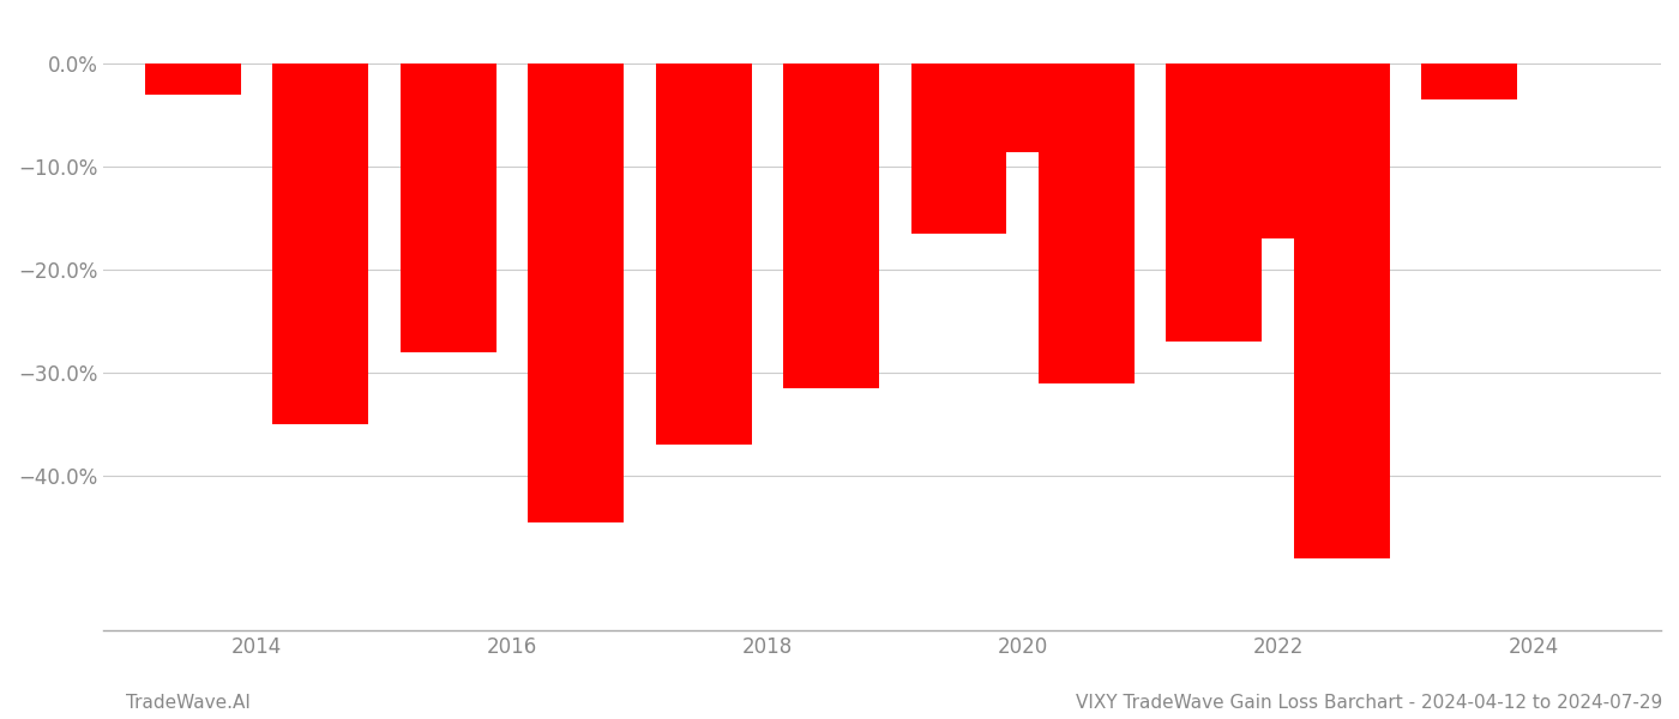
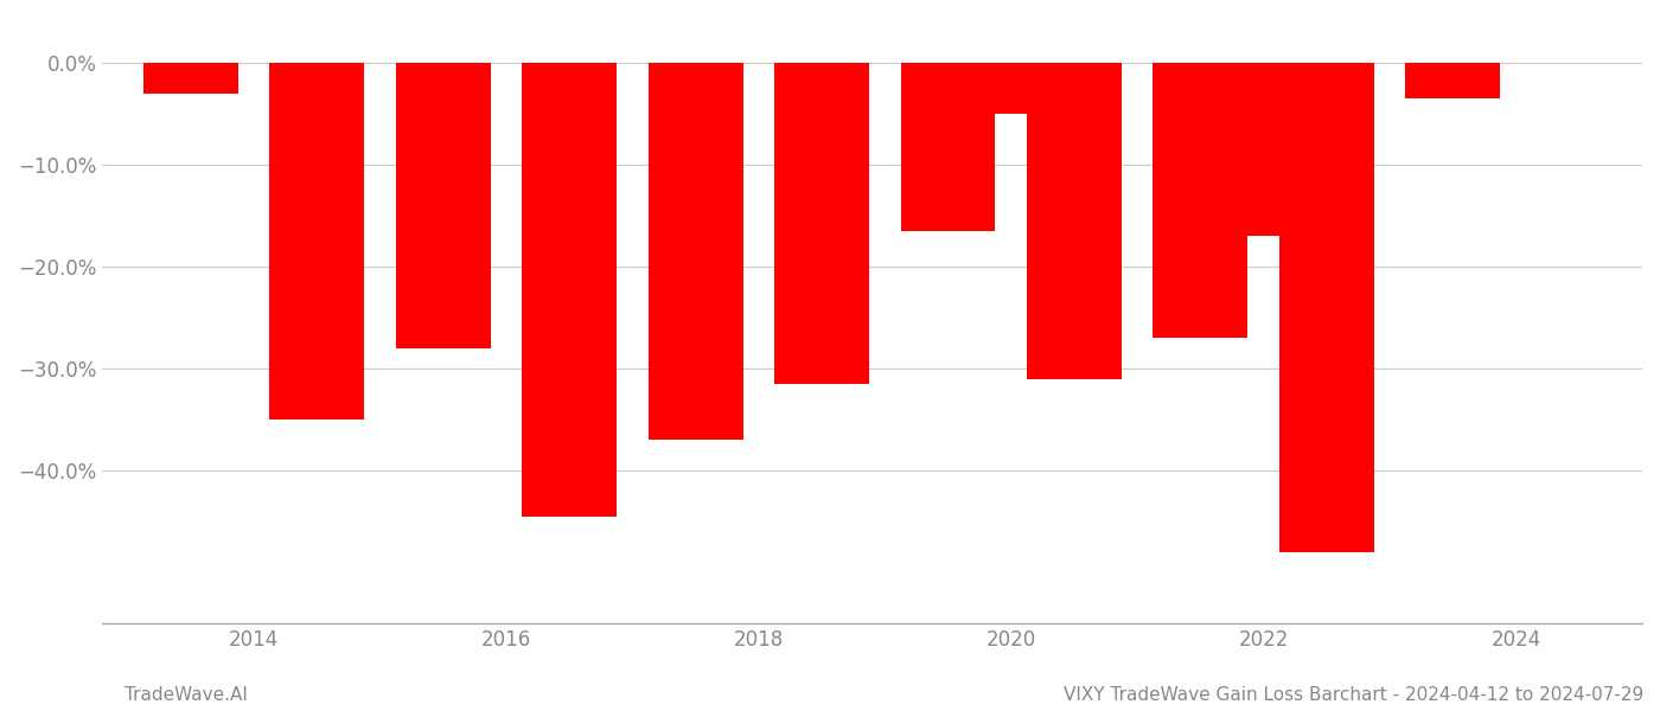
2020: -8.6% -> -5.0%
